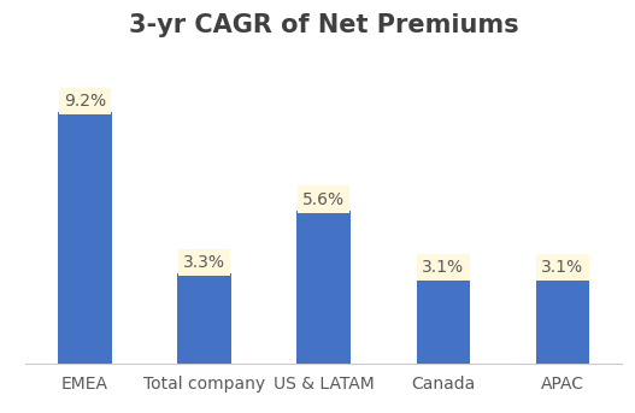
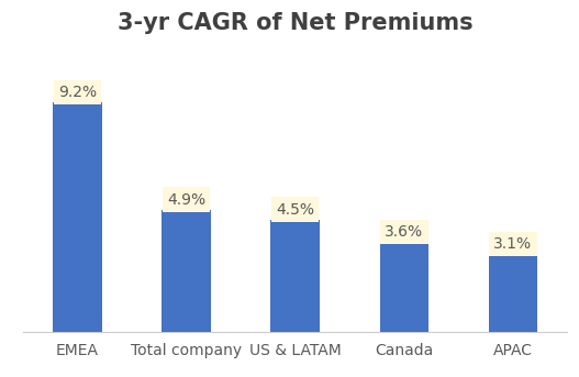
Total company: 3.3% -> 4.9%
US & LATAM: 5.6% -> 4.5%
Canada: 3.1% -> 3.6%
